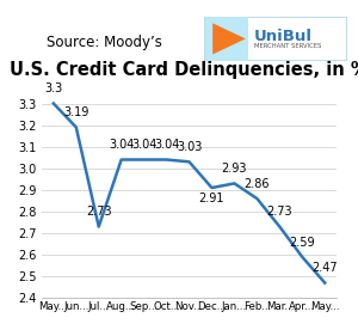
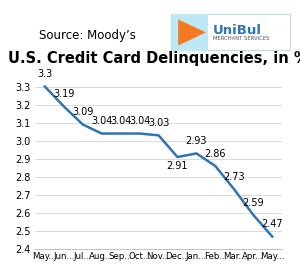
Jul...: 2.73 -> 3.09
